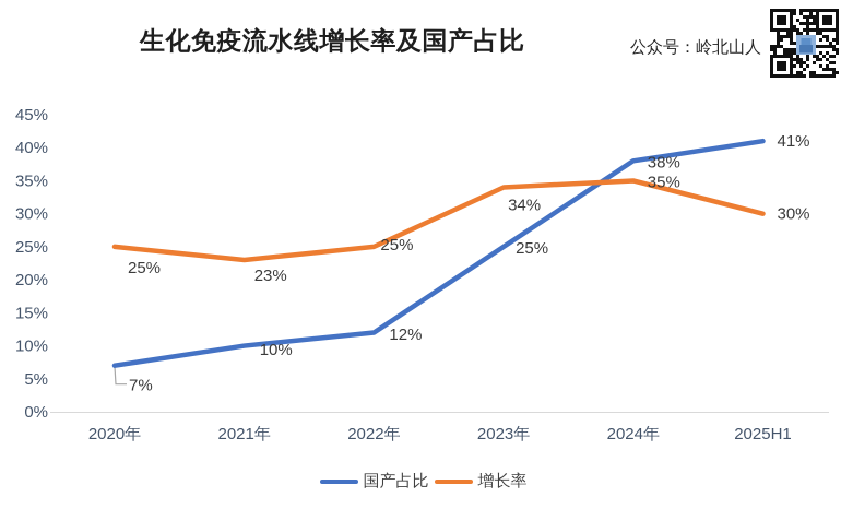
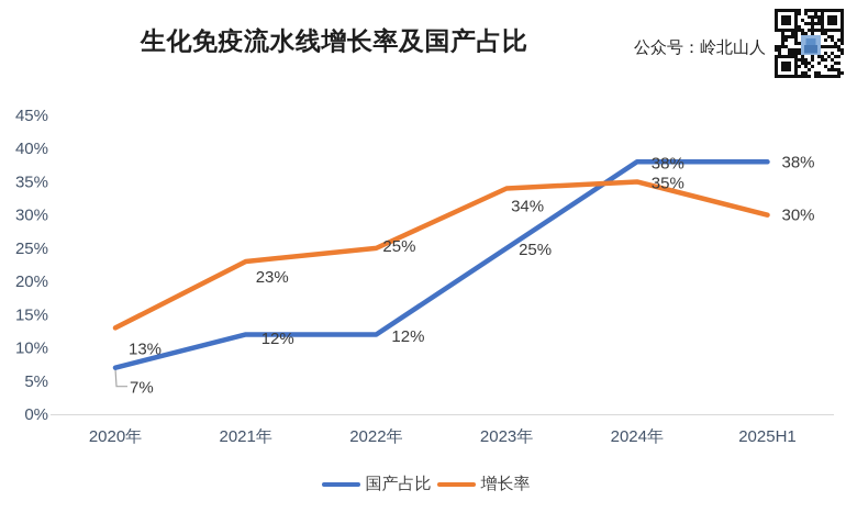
增长率/2020年: 25% -> 13%
国产占比/2021年: 10% -> 12%
国产占比/2025H1: 41% -> 38%
